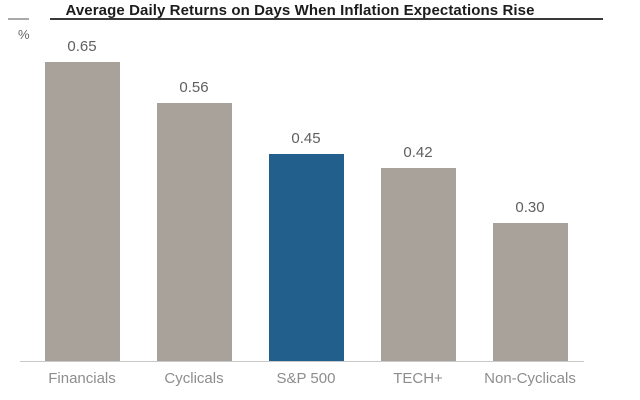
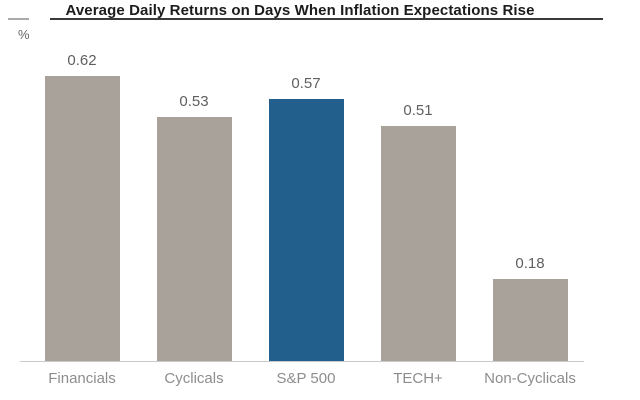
Financials: 0.65 -> 0.62
Cyclicals: 0.56 -> 0.53
S&P 500: 0.45 -> 0.57
TECH+: 0.42 -> 0.51
Non-Cyclicals: 0.30 -> 0.18
